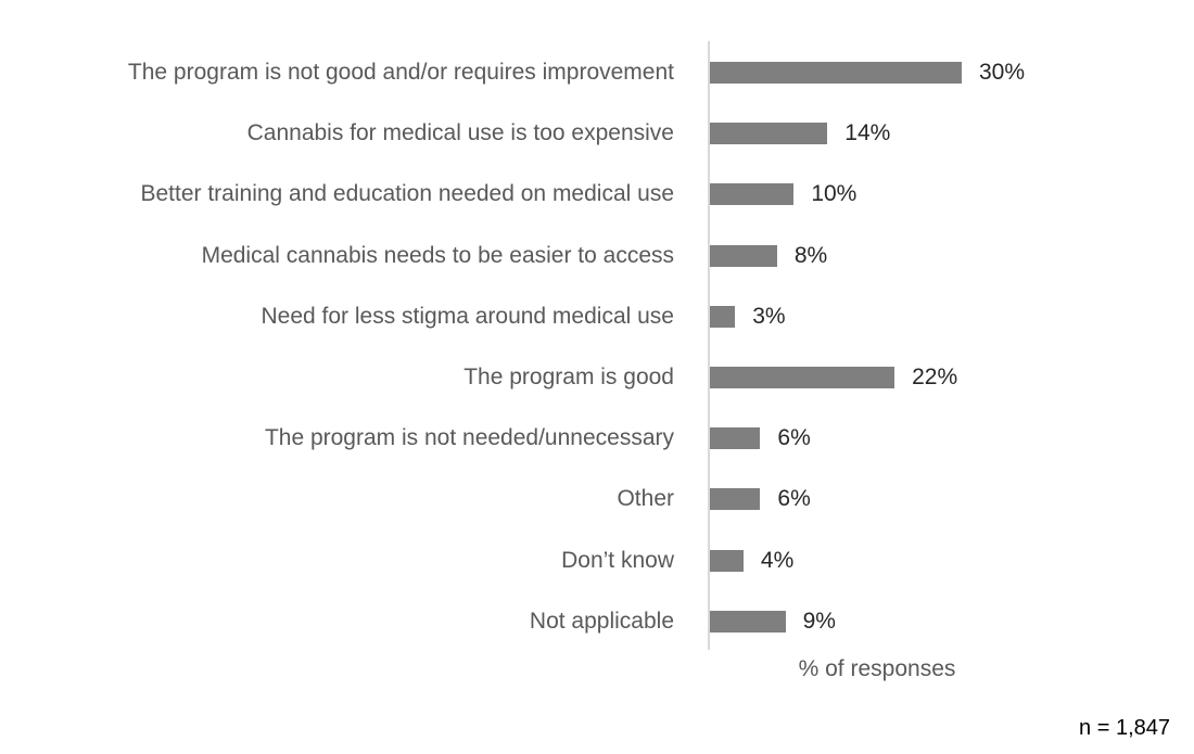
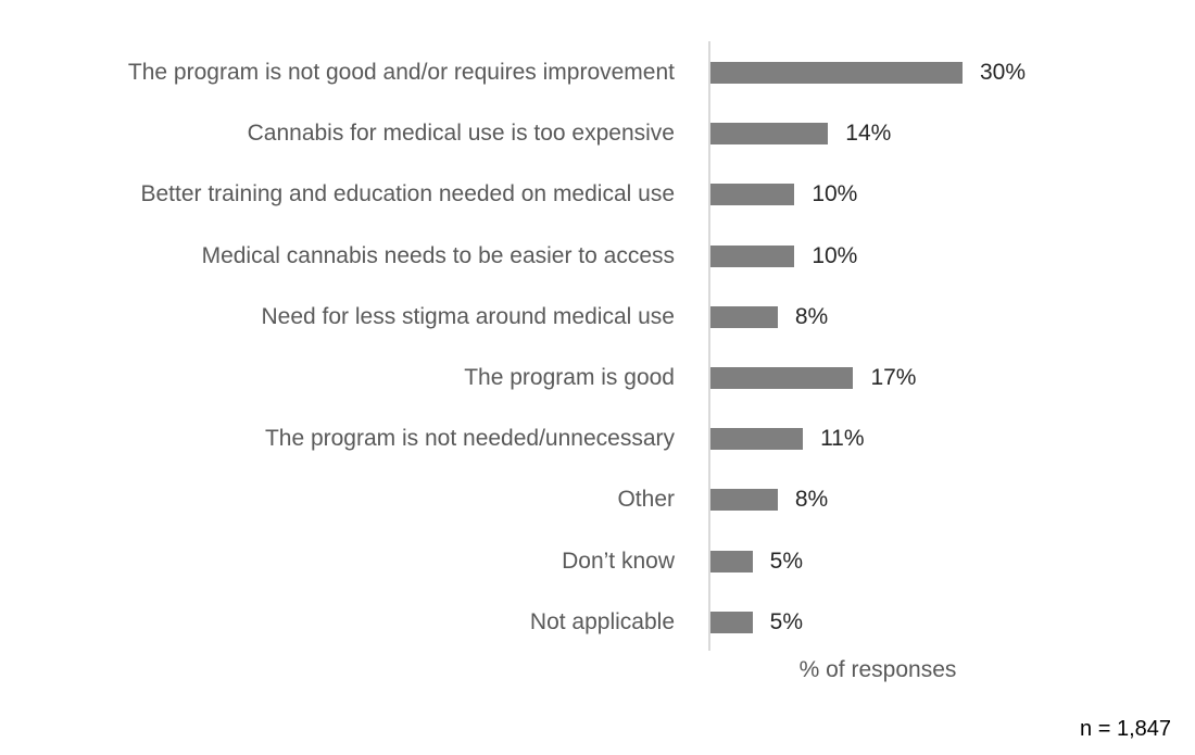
Medical cannabis needs to be easier to access: 8% -> 10%
Need for less stigma around medical use: 3% -> 8%
The program is good: 22% -> 17%
The program is not needed/unnecessary: 6% -> 11%
Other: 6% -> 8%
Don’t know: 4% -> 5%
Not applicable: 9% -> 5%
